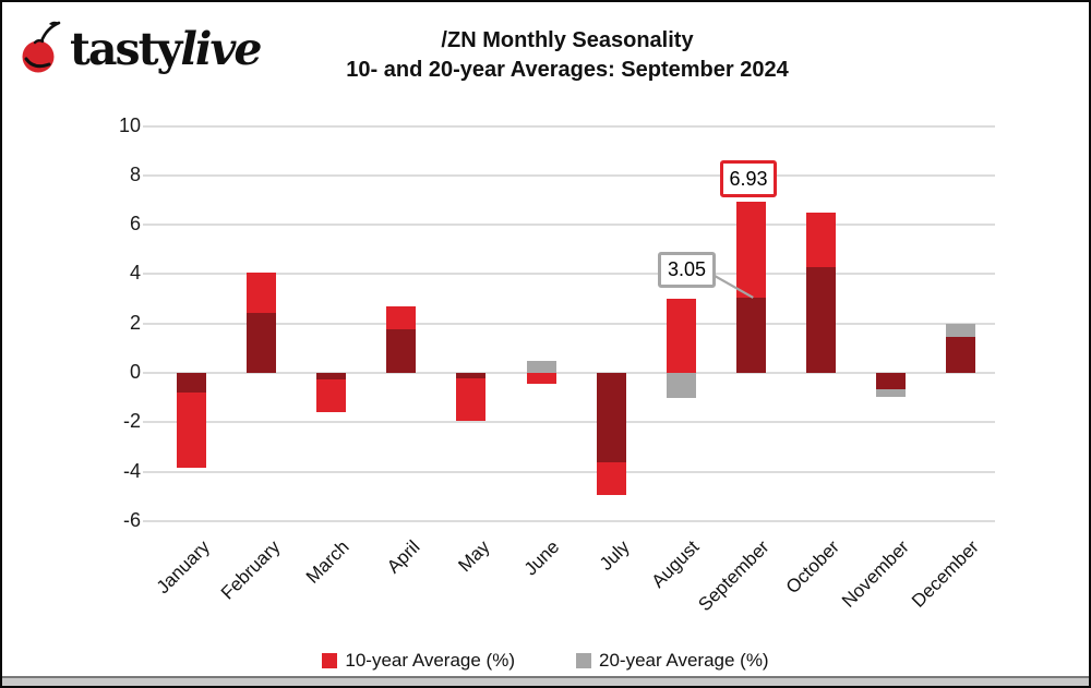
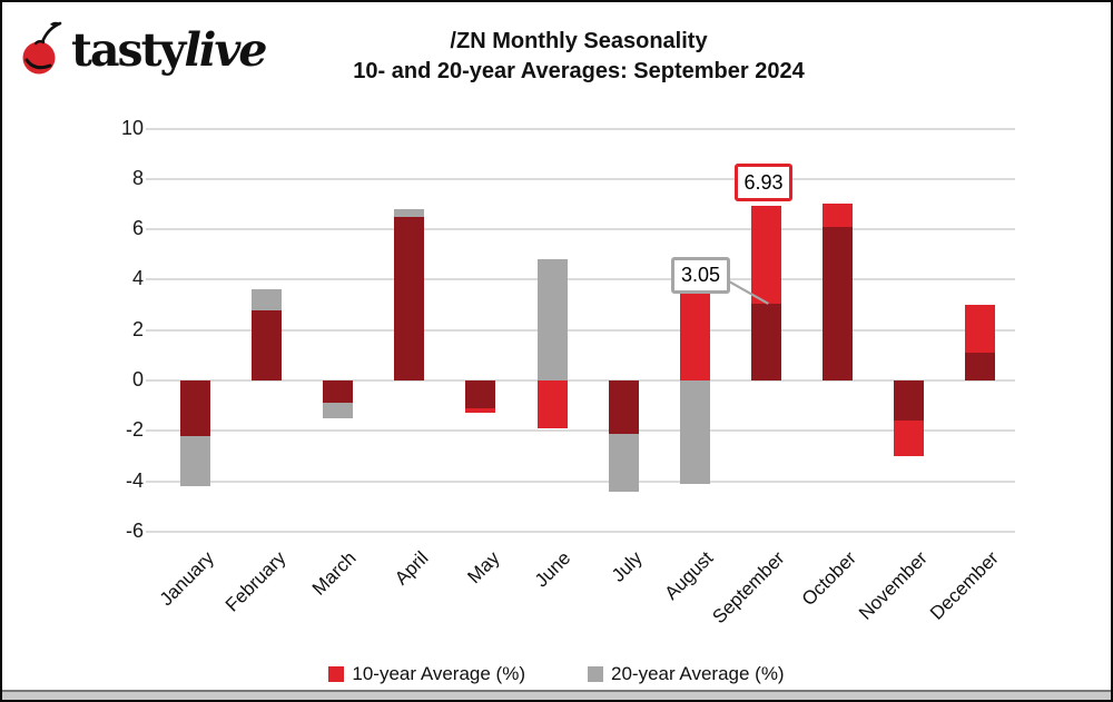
10-year Average (%)/January: -3.9 -> -2.2
20-year Average (%)/January: -0.8 -> -4.2
10-year Average (%)/February: 4.0 -> 2.8
20-year Average (%)/February: 2.5 -> 3.6
10-year Average (%)/March: -1.6 -> -0.9
20-year Average (%)/March: -0.2 -> -1.5
10-year Average (%)/April: 2.7 -> 6.5
20-year Average (%)/April: 1.8 -> 6.8
10-year Average (%)/May: -1.9 -> -1.3
20-year Average (%)/May: -0.2 -> -1.1
10-year Average (%)/June: -0.5 -> -1.9
20-year Average (%)/June: 0.5 -> 4.8
10-year Average (%)/July: -5.0 -> -2.1
20-year Average (%)/July: -3.6 -> -4.4
10-year Average (%)/August: 3.0 -> 3.7
20-year Average (%)/August: -1.0 -> -4.1
10-year Average (%)/October: 6.5 -> 7.0
20-year Average (%)/October: 4.3 -> 6.1
10-year Average (%)/November: -0.7 -> -3.0
20-year Average (%)/November: -0.9 -> -1.6
10-year Average (%)/December: 1.4 -> 3.0
20-year Average (%)/December: 2.0 -> 1.1
